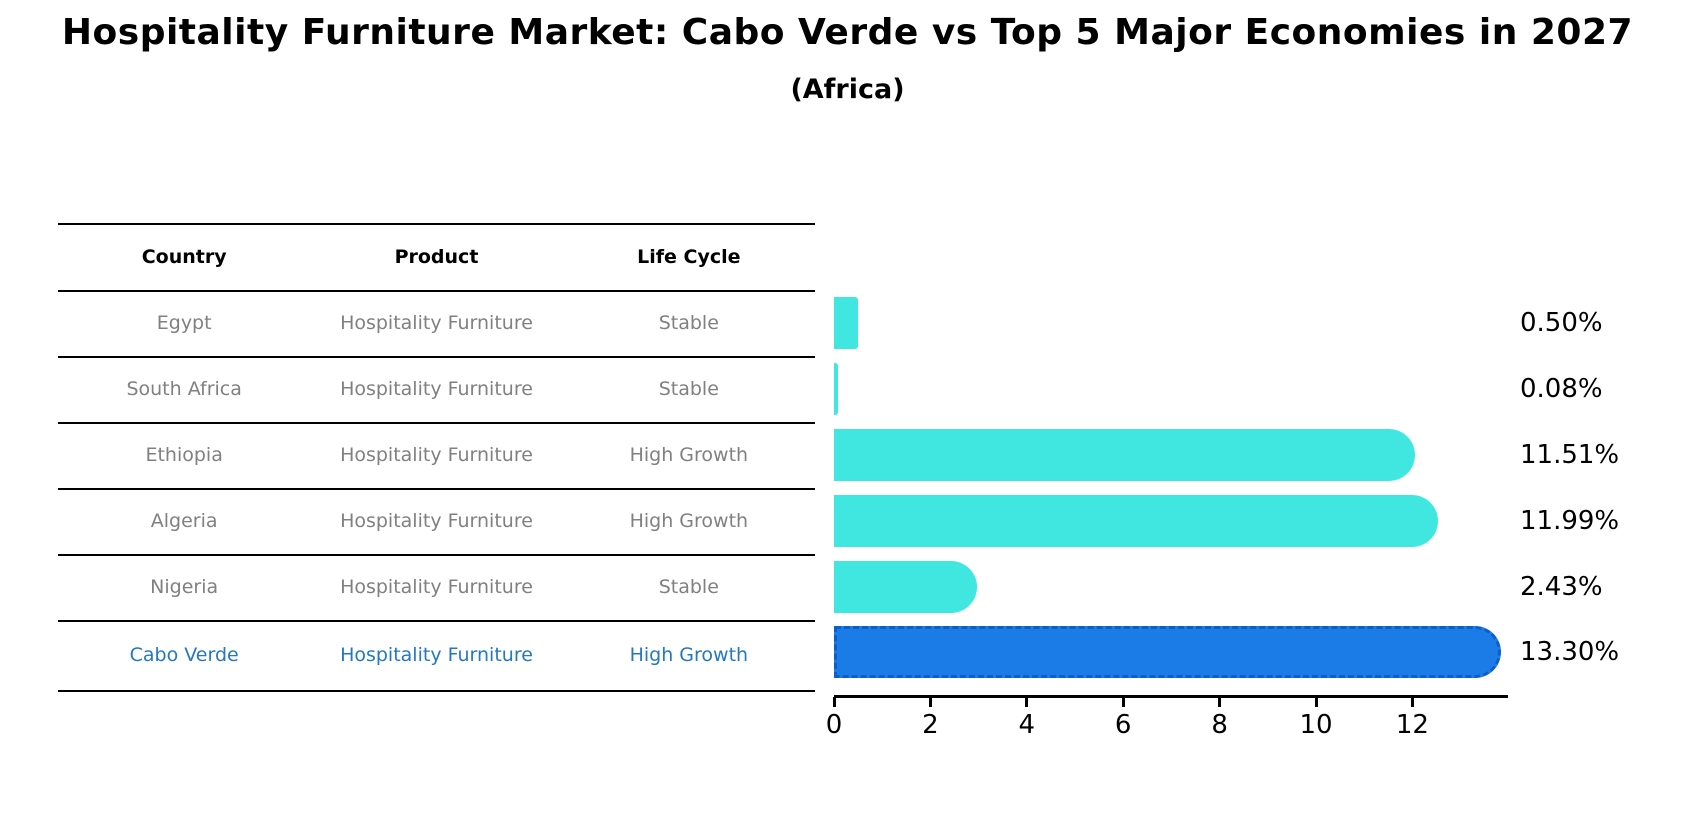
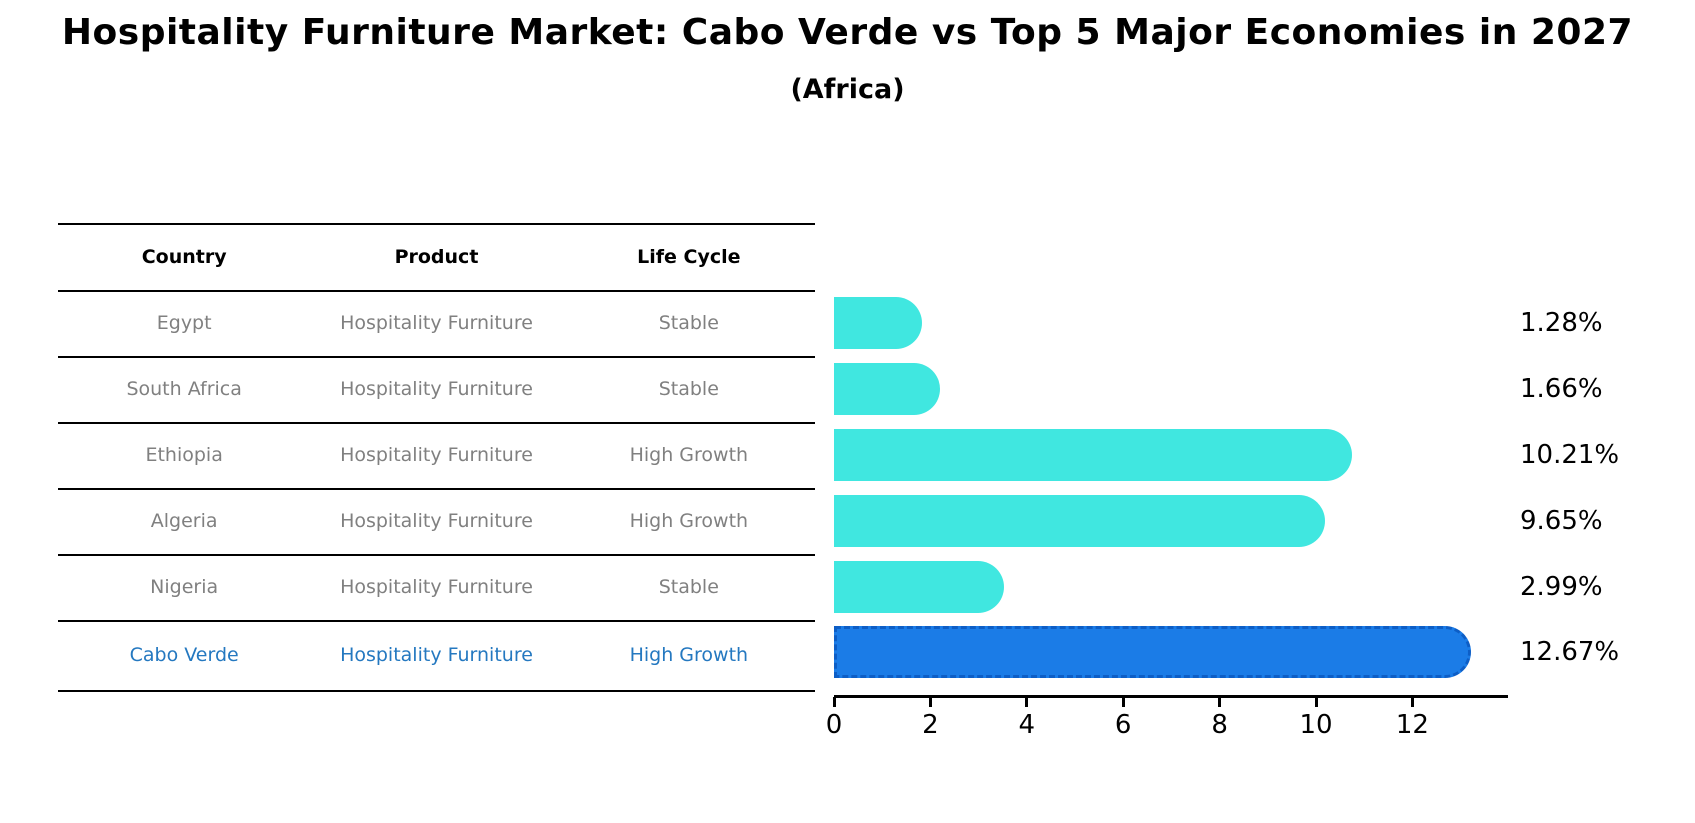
Egypt: 0.50% -> 1.28%
South Africa: 0.08% -> 1.66%
Ethiopia: 11.51% -> 10.21%
Algeria: 11.99% -> 9.65%
Nigeria: 2.43% -> 2.99%
Cabo Verde: 13.30% -> 12.67%
